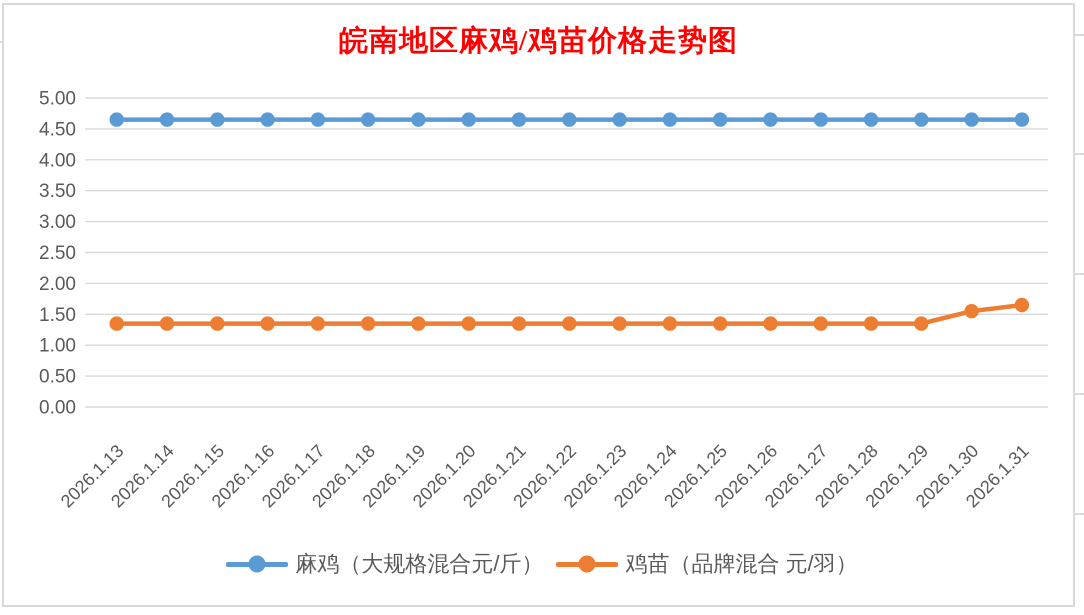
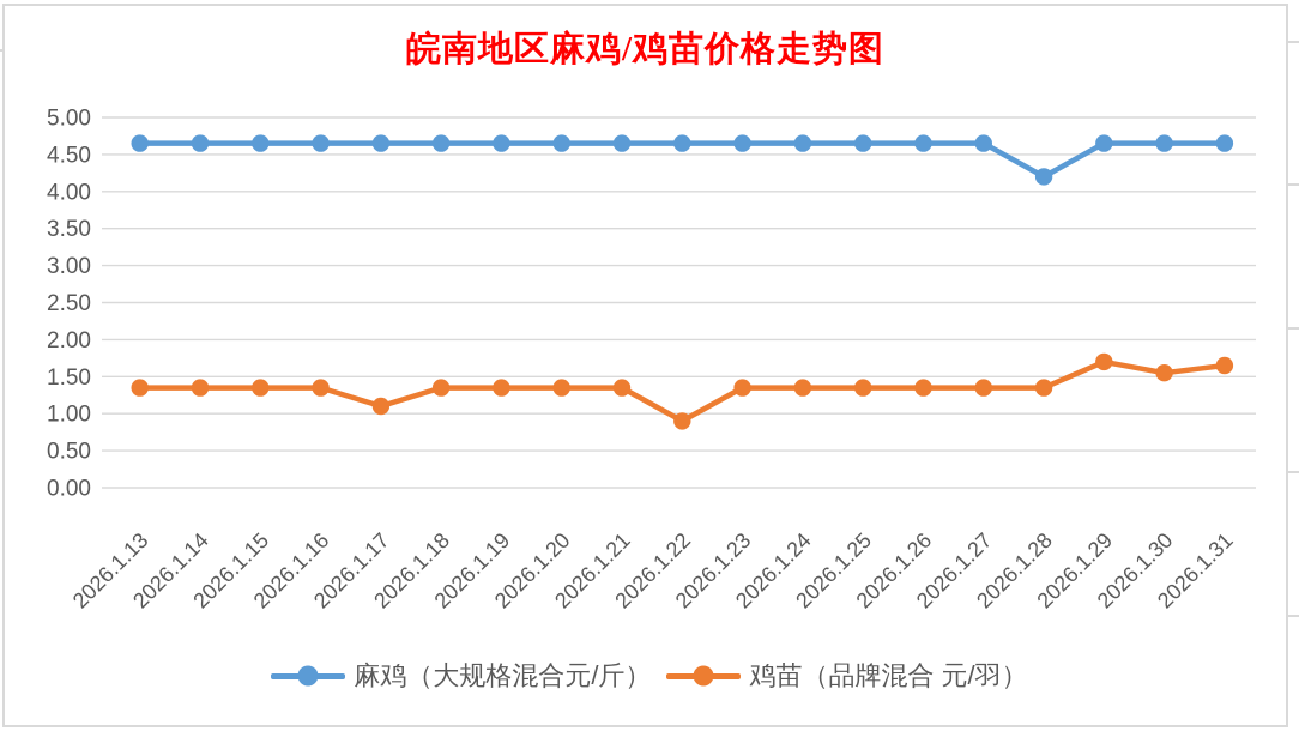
鸡苗（品牌混合 元/羽）/2026.1.17: 1.4 -> 1.1
鸡苗（品牌混合 元/羽）/2026.1.22: 1.4 -> 0.9
麻鸡（大规格混合元/斤）/2026.1.28: 4.7 -> 4.2
鸡苗（品牌混合 元/羽）/2026.1.29: 1.4 -> 1.7
